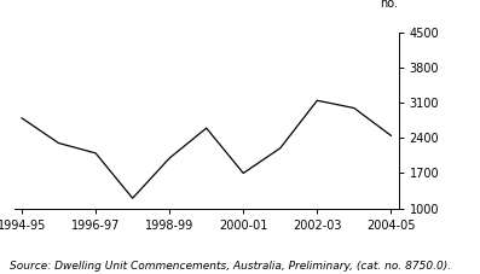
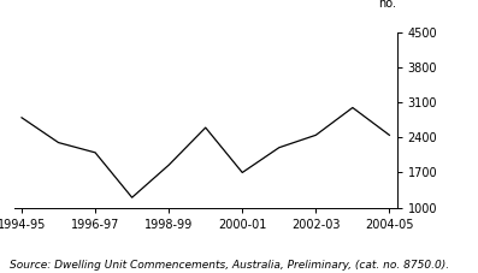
1998-99: 2000 -> 1850
2002-03: 3150 -> 2450
